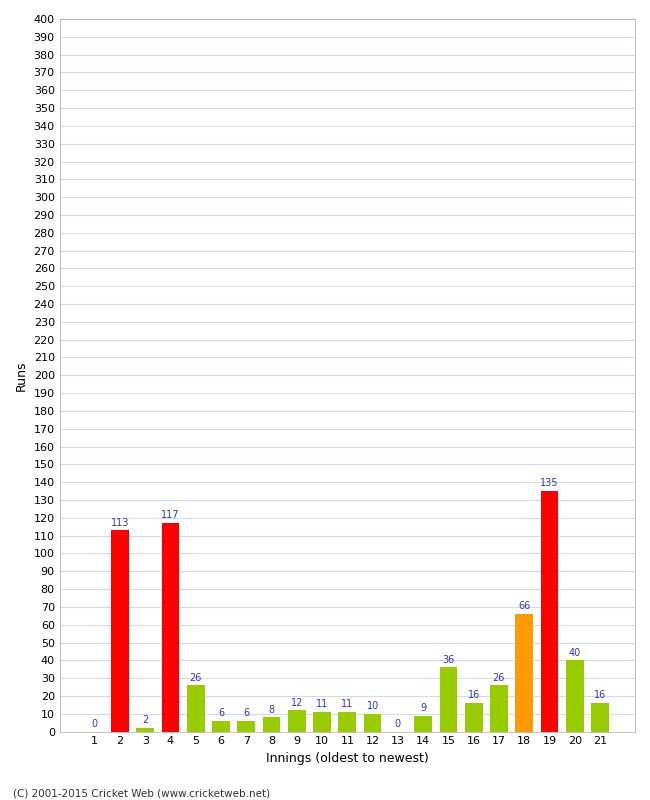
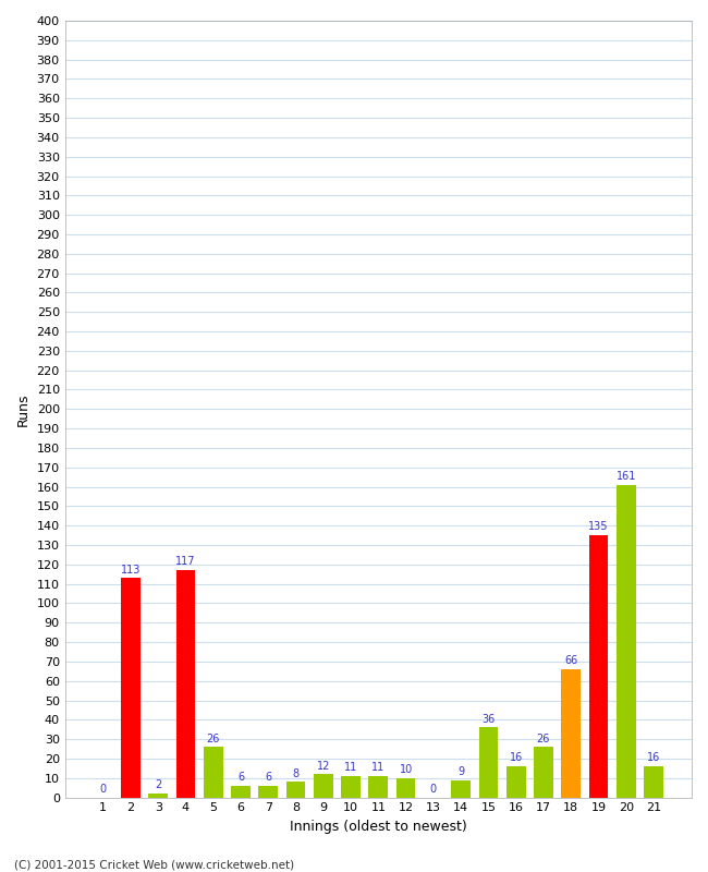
20: 40 -> 161
